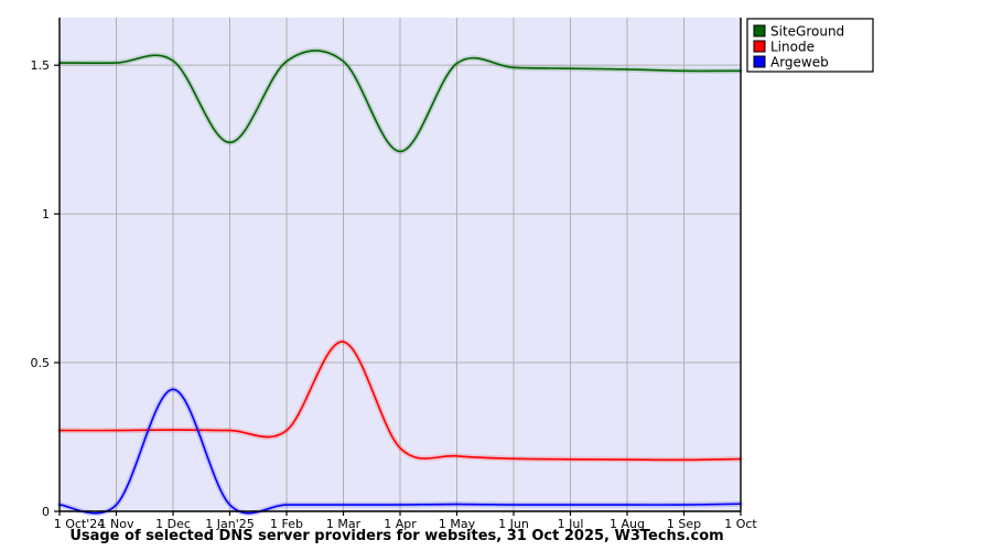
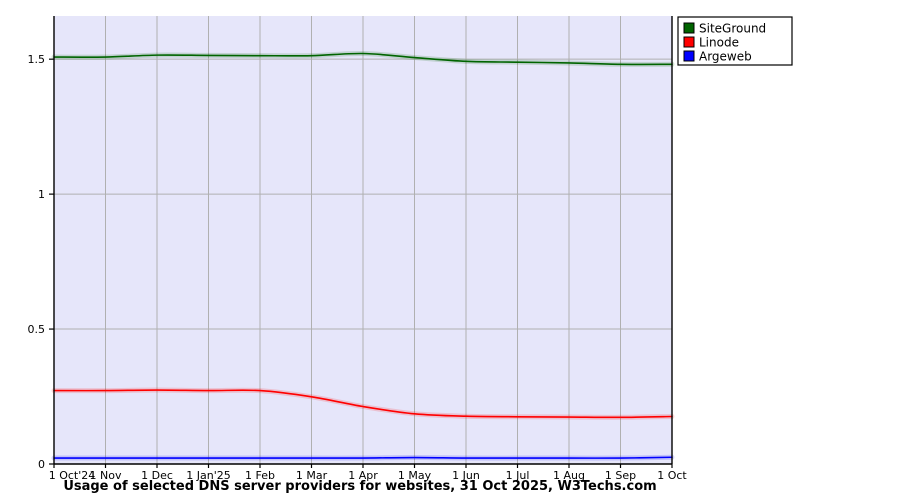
Argeweb/1 Dec: 0.41 -> 0.02
SiteGround/1 Jan'25: 1.24 -> 1.51
Linode/1 Mar: 0.57 -> 0.25
SiteGround/1 Apr: 1.21 -> 1.52
